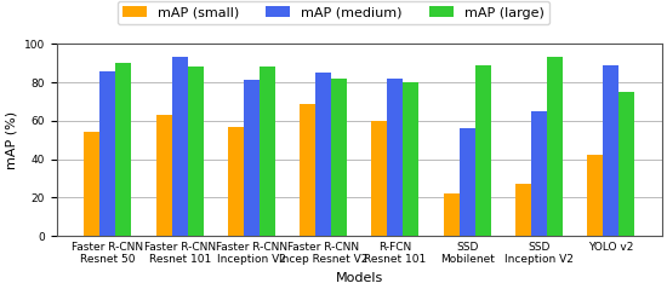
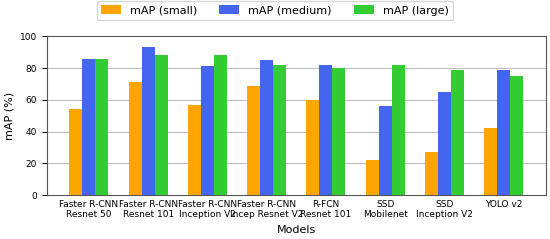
mAP (large)/Faster R-CNN Resnet 50: 90 -> 86
mAP (small)/Faster R-CNN Resnet 101: 63 -> 71
mAP (large)/SSD Mobilenet: 89 -> 82
mAP (large)/SSD Inception V2: 93 -> 79
mAP (medium)/YOLO v2: 89 -> 79
